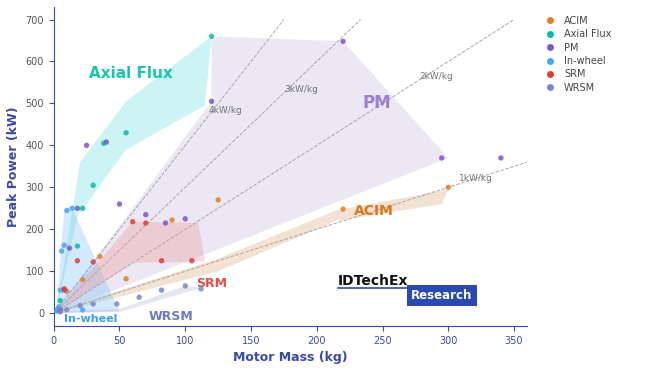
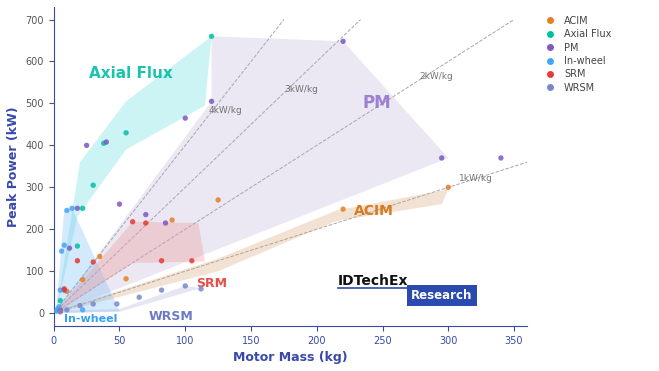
PM/100: 225 -> 465
